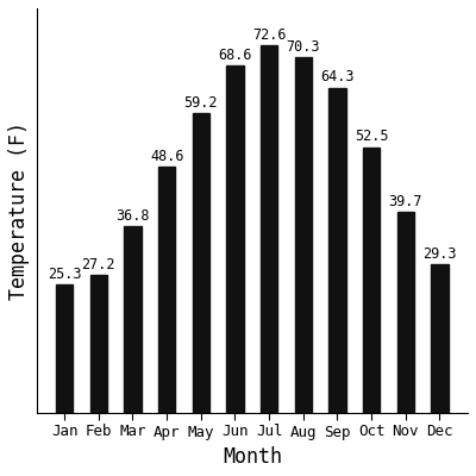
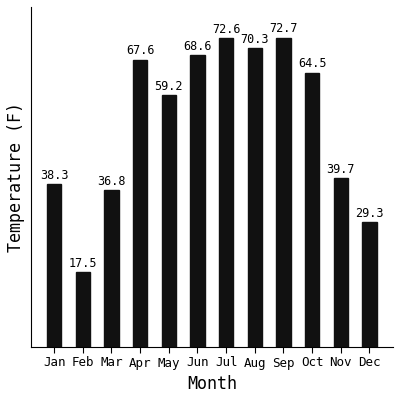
Jan: 25.3 -> 38.3
Feb: 27.2 -> 17.5
Apr: 48.6 -> 67.6
Sep: 64.3 -> 72.7
Oct: 52.5 -> 64.5
